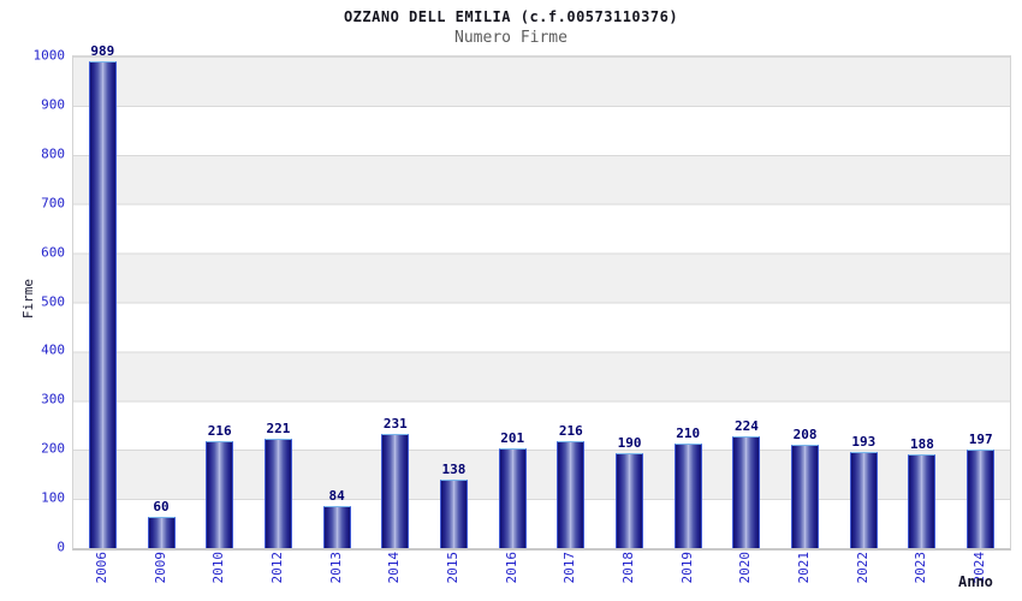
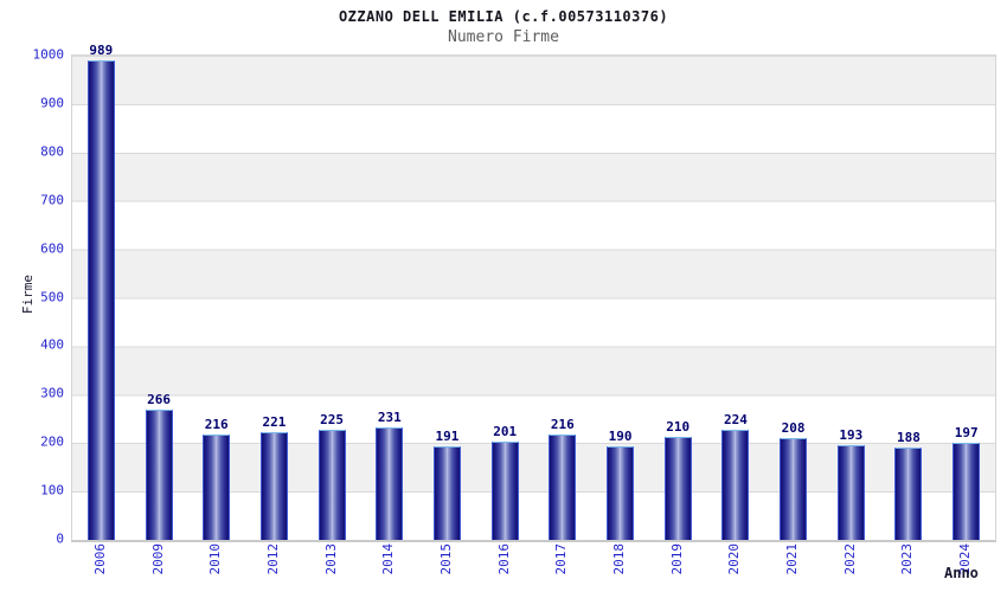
2009: 60 -> 266
2013: 84 -> 225
2015: 138 -> 191
